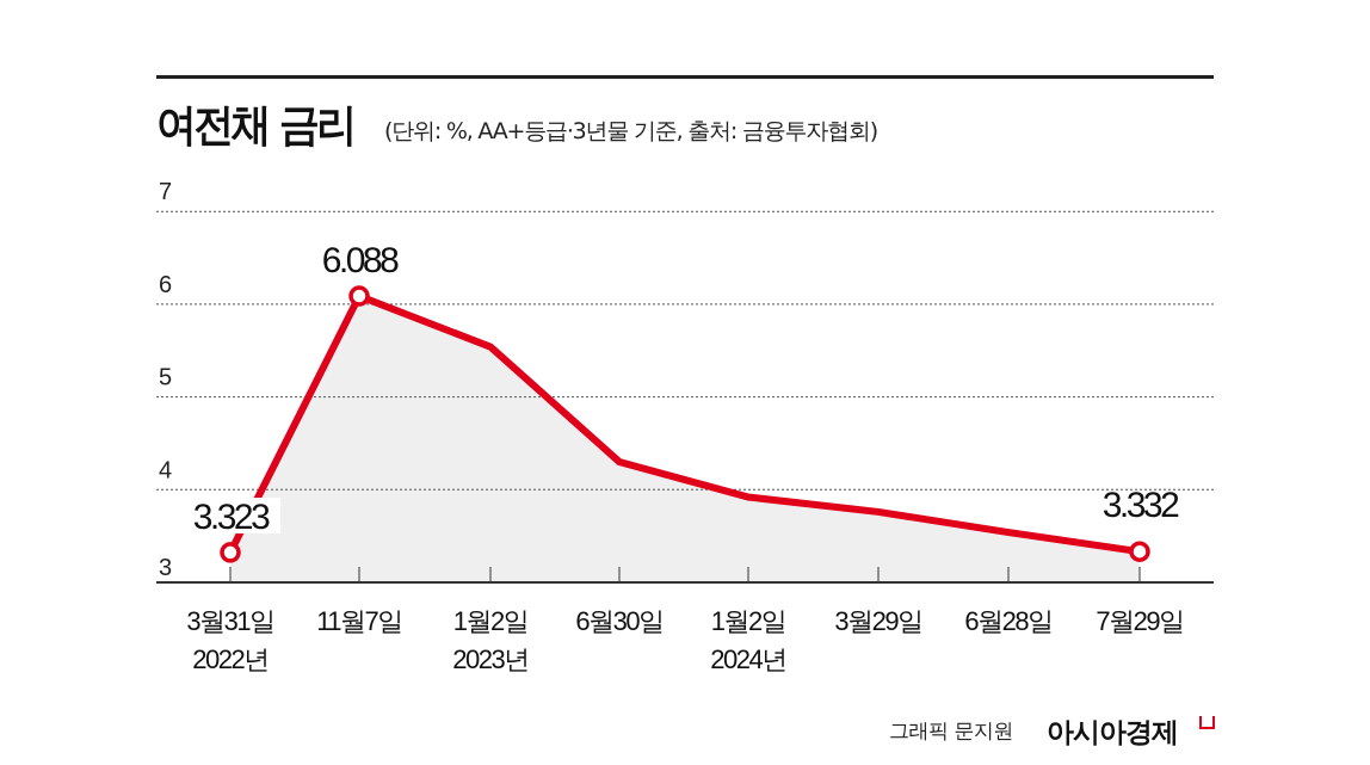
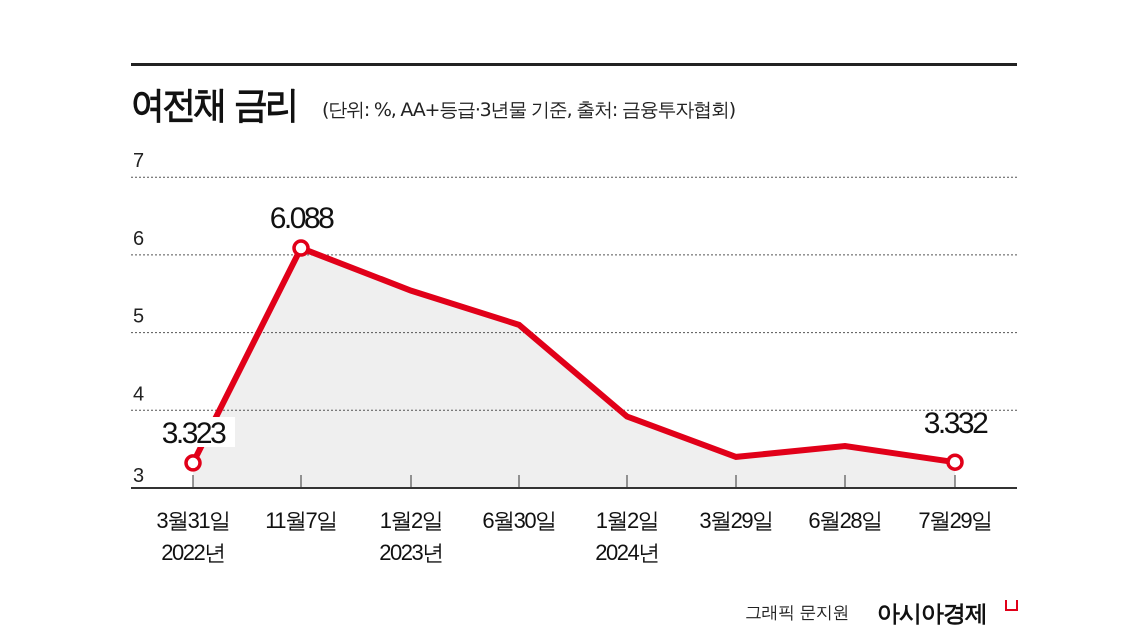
6월30일: 4.3 -> 5.1
3월29일: 3.8 -> 3.4
